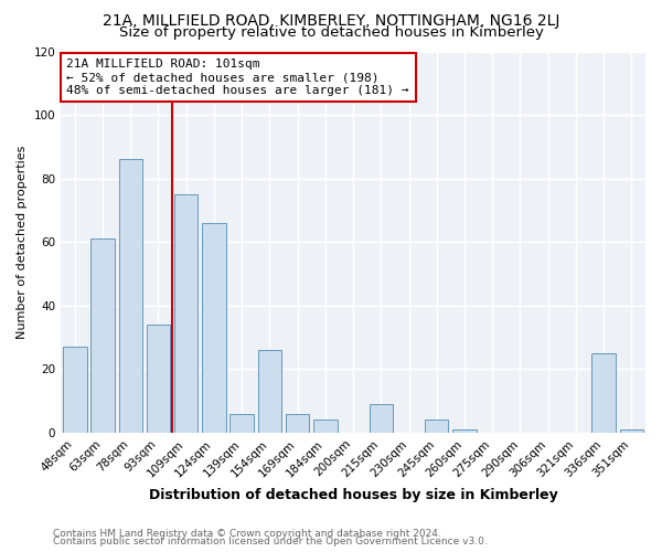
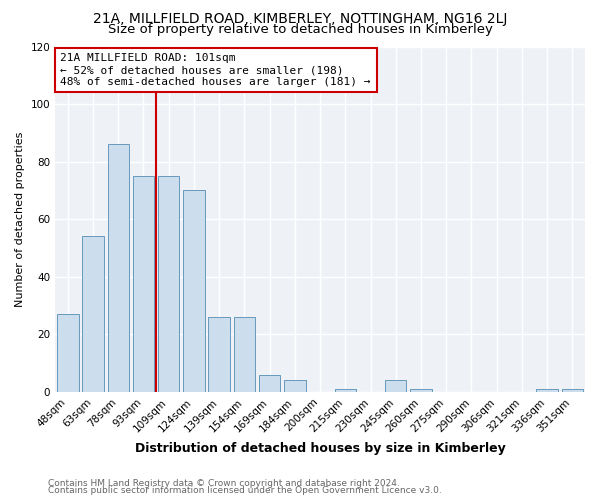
63sqm: 61 -> 54
93sqm: 34 -> 75
124sqm: 66 -> 70
139sqm: 6 -> 26
215sqm: 9 -> 1
336sqm: 25 -> 1
